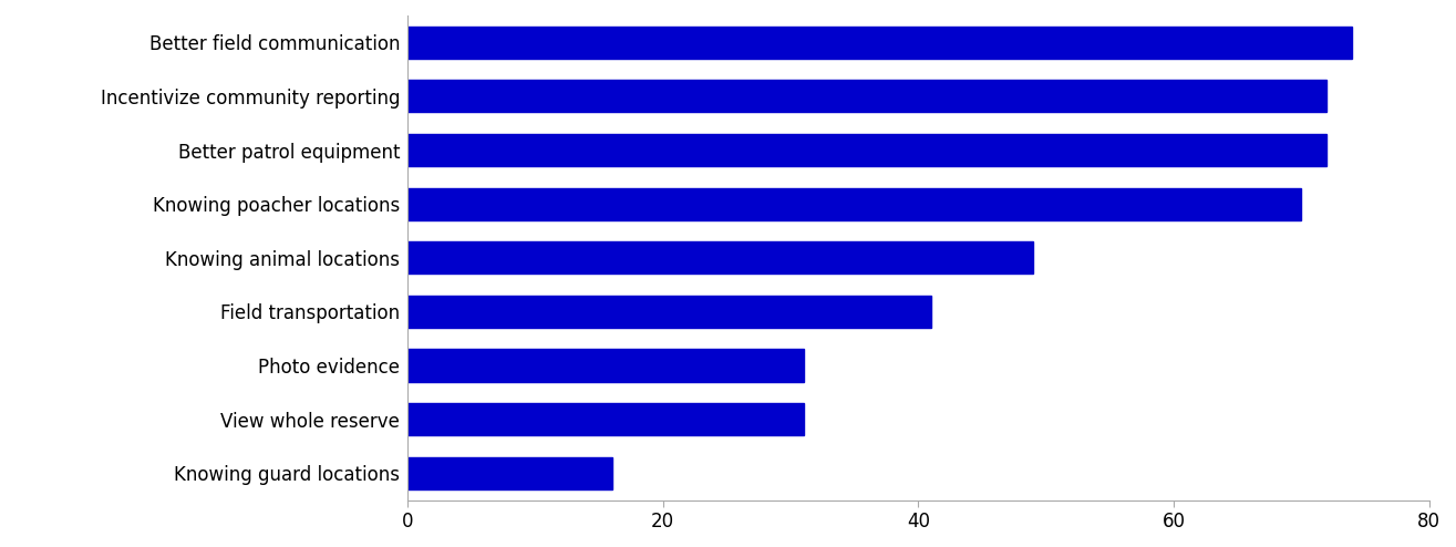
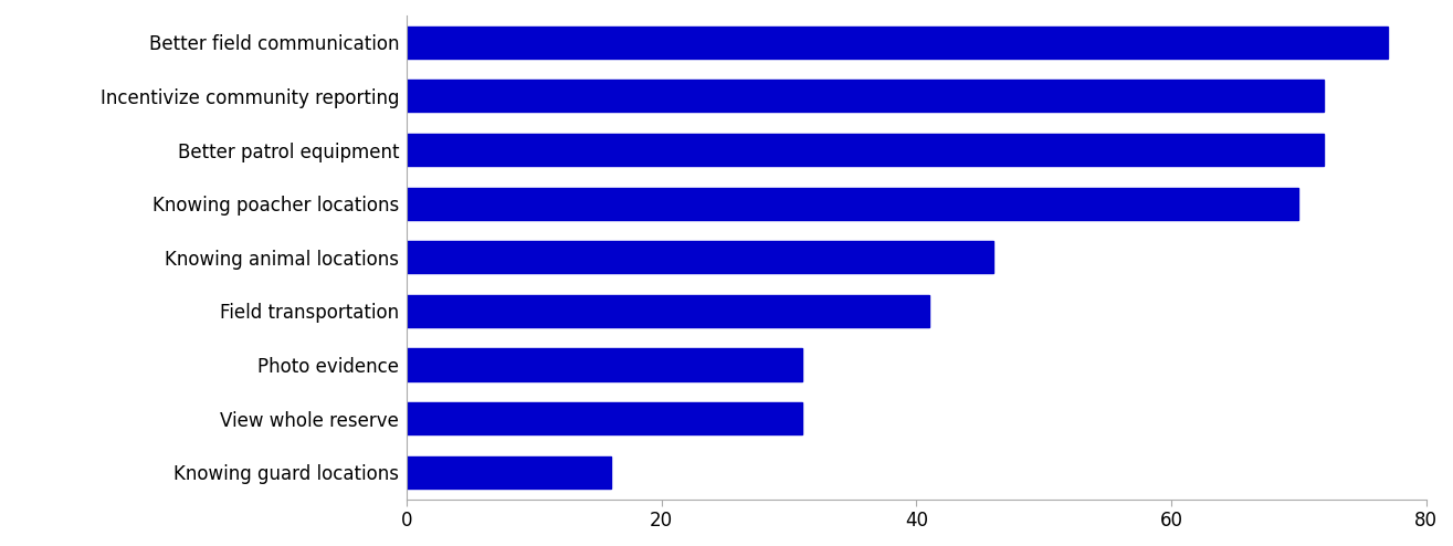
Better field communication: 74 -> 77
Knowing animal locations: 49 -> 46
